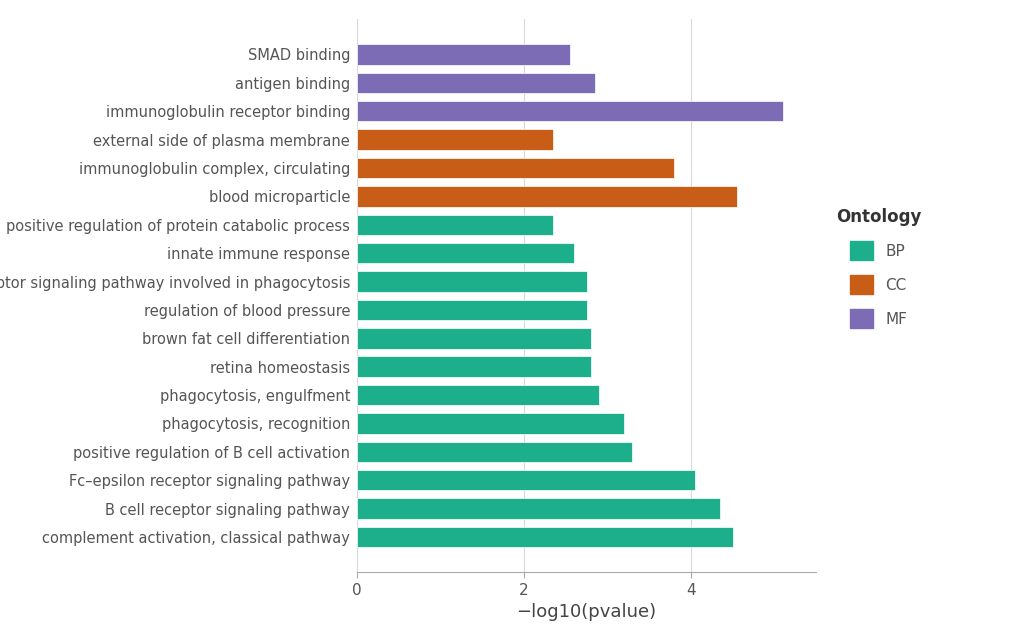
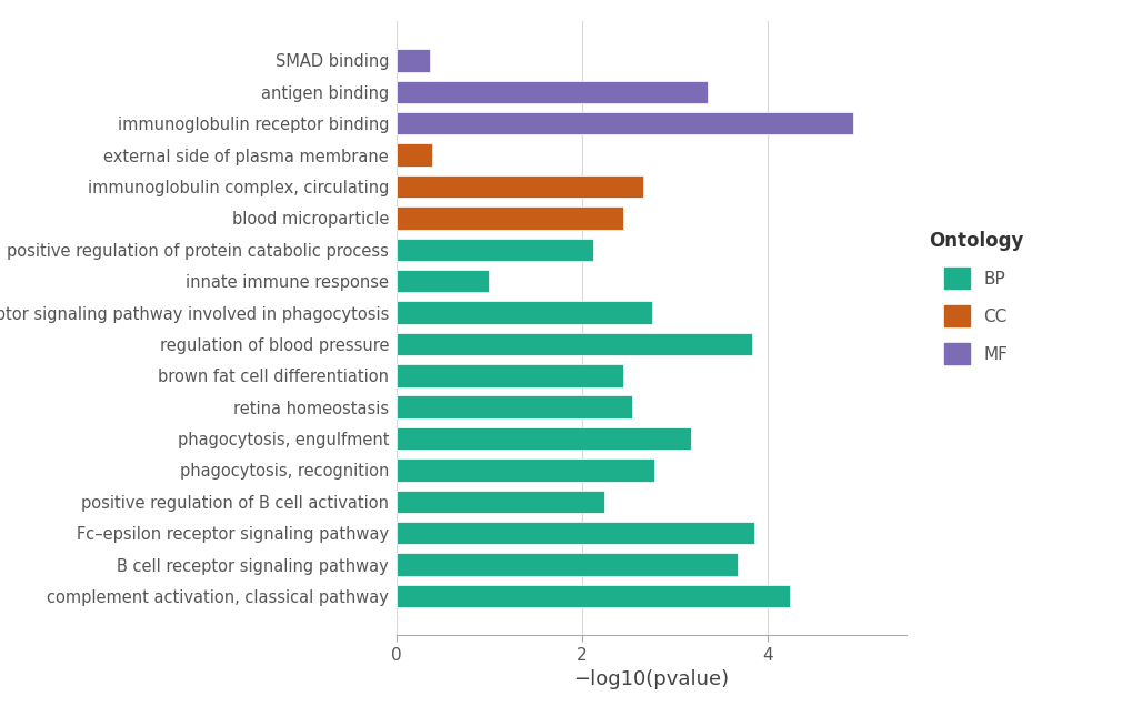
SMAD binding: 2.55 -> 0.36
antigen binding: 2.85 -> 3.36
immunoglobulin receptor binding: 5.10 -> 4.92
external side of plasma membrane: 2.35 -> 0.38
immunoglobulin complex, circulating: 3.80 -> 2.66
blood microparticle: 4.55 -> 2.44
positive regulation of protein catabolic process: 2.35 -> 2.12
innate immune response: 2.60 -> 1.00
regulation of blood pressure: 2.75 -> 3.84
brown fat cell differentiation: 2.80 -> 2.44
retina homeostasis: 2.80 -> 2.54
phagocytosis, engulfment: 2.90 -> 3.18
phagocytosis, recognition: 3.20 -> 2.78
positive regulation of B cell activation: 3.30 -> 2.24
Fc–epsilon receptor signaling pathway: 4.05 -> 3.86
B cell receptor signaling pathway: 4.35 -> 3.68
complement activation, classical pathway: 4.50 -> 4.24
